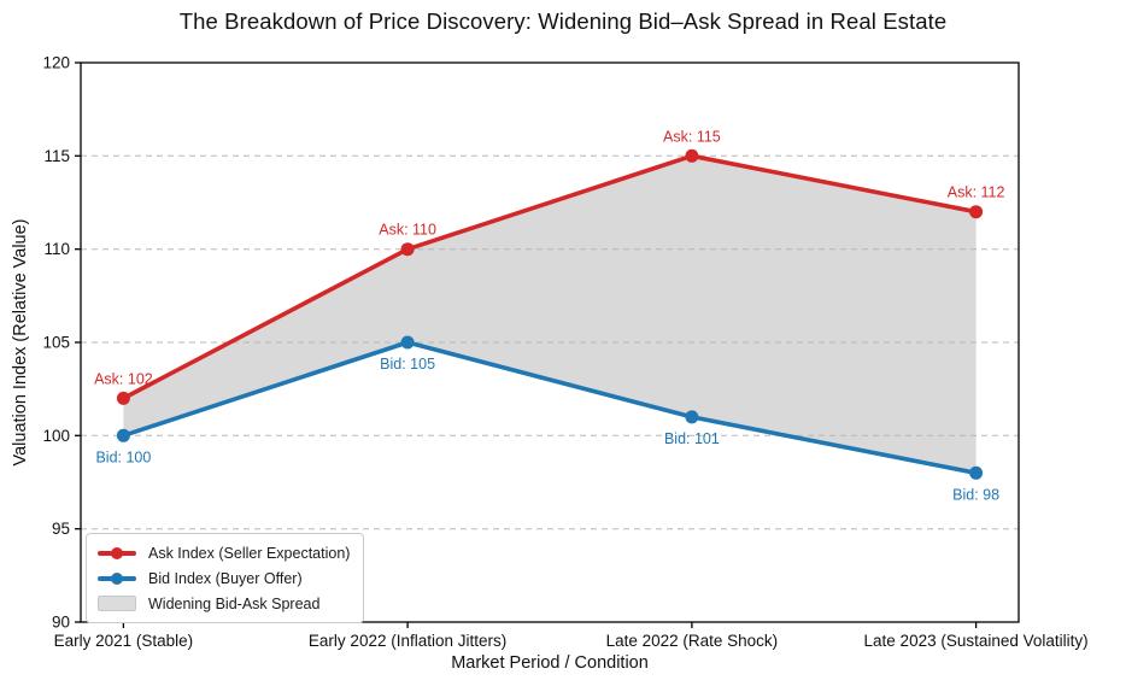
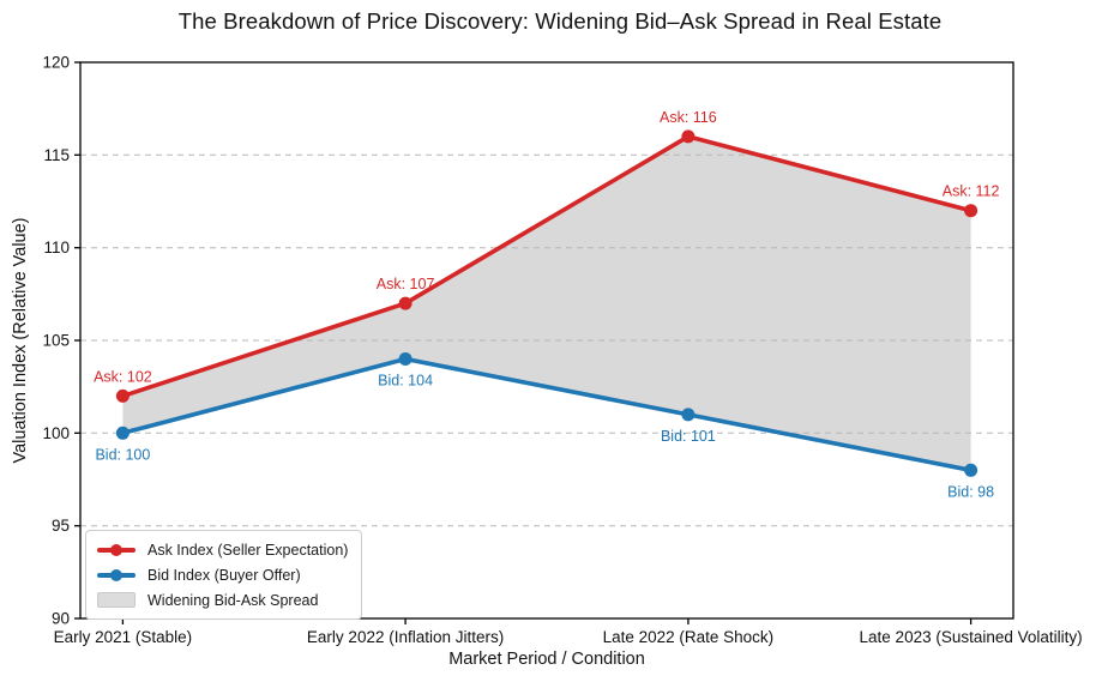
Ask Index (Seller Expectation)/Early 2022 (Inflation Jitters): 110 -> 107
Bid Index (Buyer Offer)/Early 2022 (Inflation Jitters): 105 -> 104
Ask Index (Seller Expectation)/Late 2022 (Rate Shock): 115 -> 116
